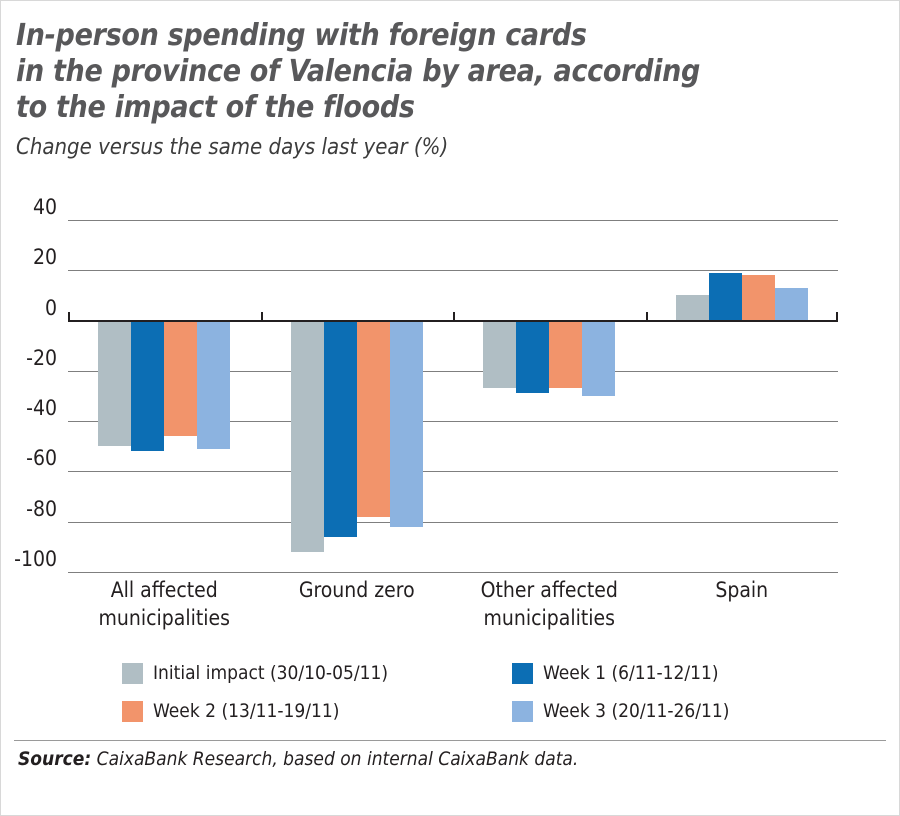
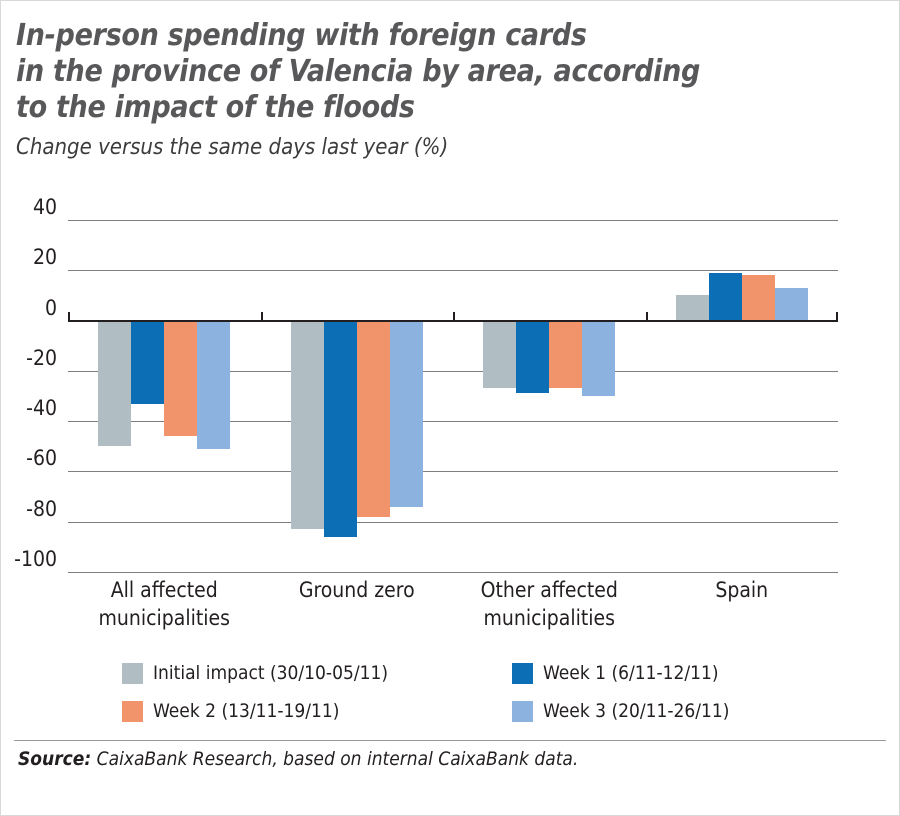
Week 1 (6/11-12/11)/All affected municipalities: -52 -> -33
Initial impact (30/10-05/11)/Ground zero: -92 -> -83
Week 3 (20/11-26/11)/Ground zero: -82 -> -74
